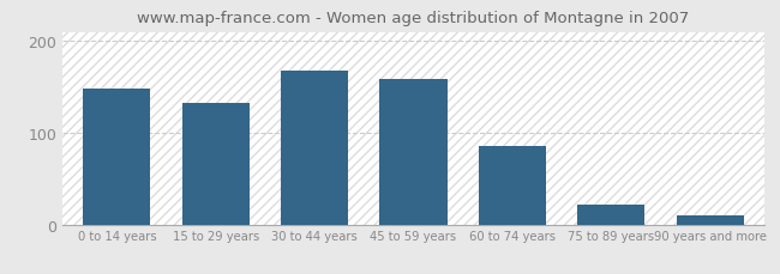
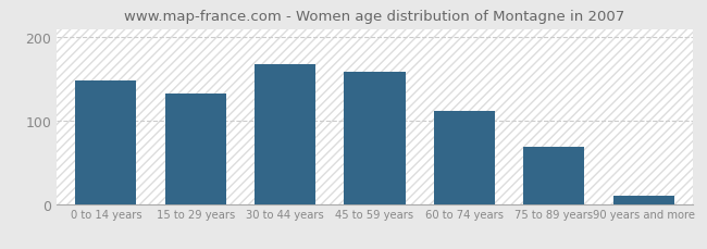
60 to 74 years: 86 -> 112
75 to 89 years: 22 -> 68
